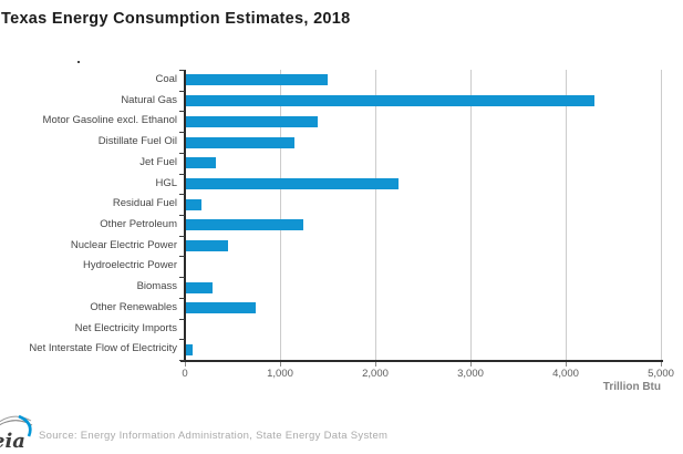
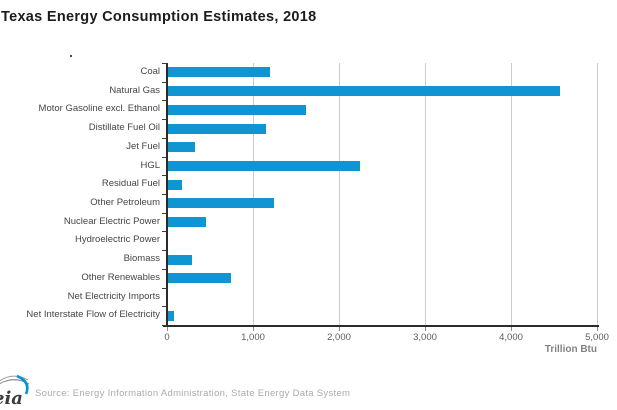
Coal: 1500 -> 1200
Natural Gas: 4300 -> 4600
Motor Gasoline excl. Ethanol: 1400 -> 1600
